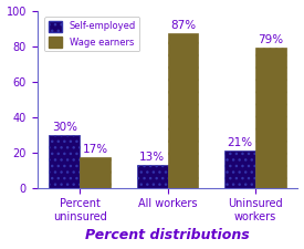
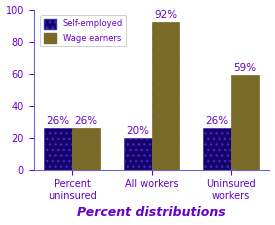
Self-employed/Percent uninsured: 30% -> 26%
Wage earners/Percent uninsured: 17% -> 26%
Self-employed/All workers: 13% -> 20%
Wage earners/All workers: 87% -> 92%
Self-employed/Uninsured workers: 21% -> 26%
Wage earners/Uninsured workers: 79% -> 59%
